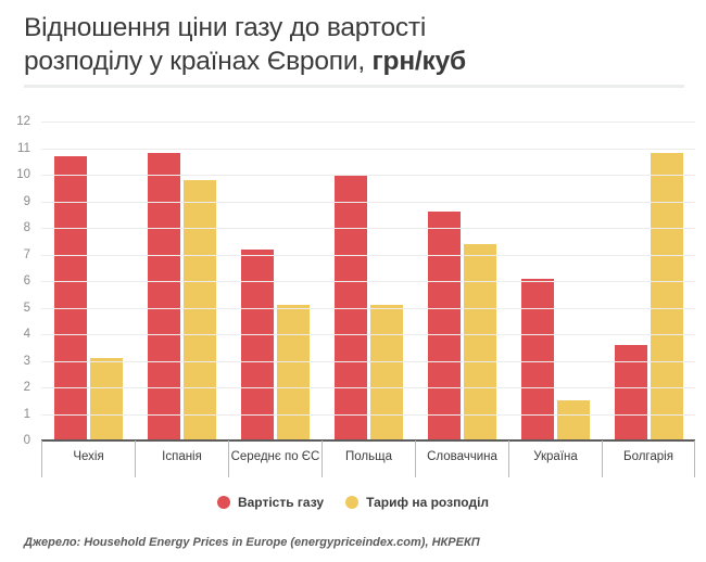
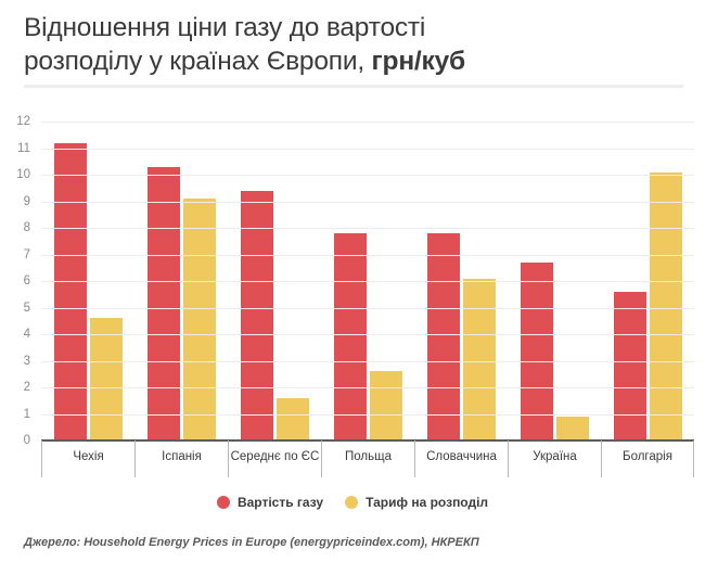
Вартість газу/Чехія: 10.7 -> 11.2
Тариф на розподіл/Чехія: 3.1 -> 4.6
Вартість газу/Іспанія: 10.8 -> 10.3
Тариф на розподіл/Іспанія: 9.8 -> 9.1
Вартість газу/Середнє по ЄС: 7.2 -> 9.4
Тариф на розподіл/Середнє по ЄС: 5.1 -> 1.6
Вартість газу/Польща: 10.0 -> 7.8
Тариф на розподіл/Польща: 5.1 -> 2.6
Вартість газу/Словаччина: 8.6 -> 7.8
Тариф на розподіл/Словаччина: 7.4 -> 6.1
Вартість газу/Україна: 6.1 -> 6.7
Тариф на розподіл/Україна: 1.5 -> 0.9
Вартість газу/Болгарія: 3.6 -> 5.6
Тариф на розподіл/Болгарія: 10.8 -> 10.1
